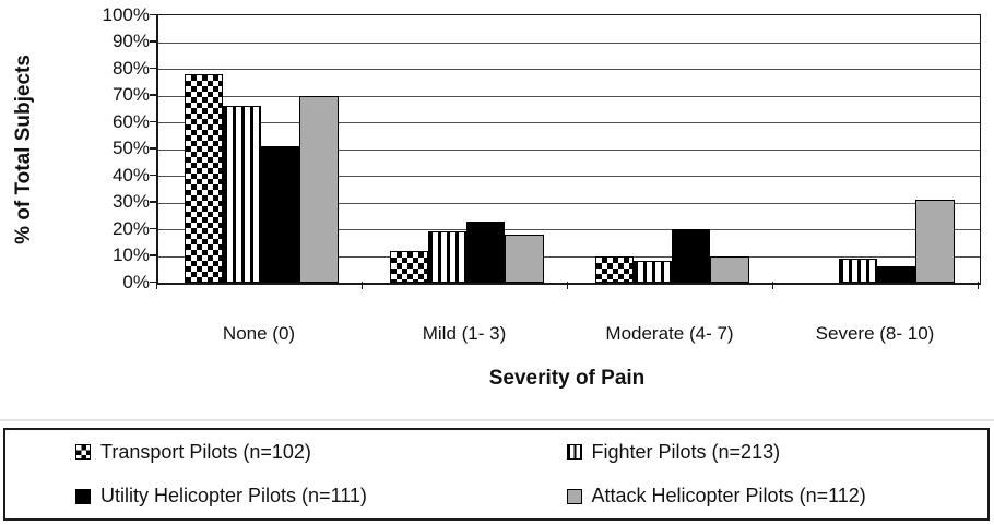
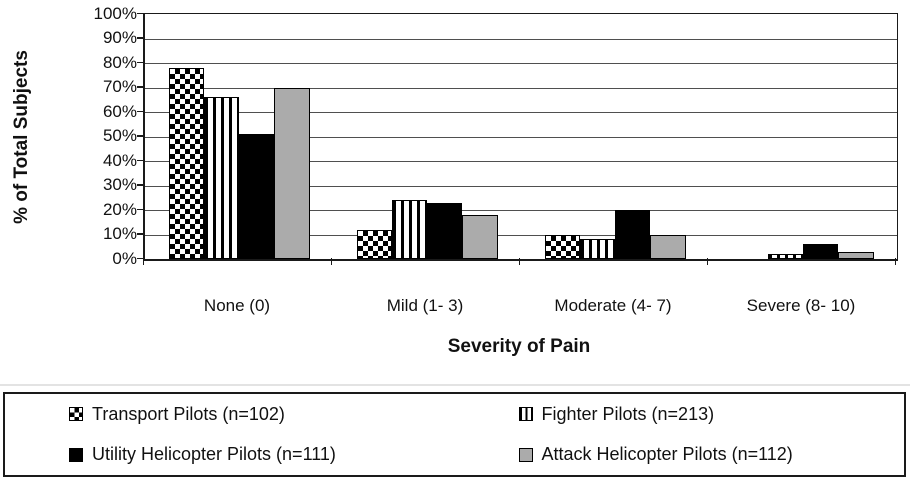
Fighter Pilots (n=213)/Mild (1- 3): 19% -> 24%
Fighter Pilots (n=213)/Severe (8- 10): 9% -> 2%
Attack Helicopter Pilots (n=112)/Severe (8- 10): 31% -> 3%
